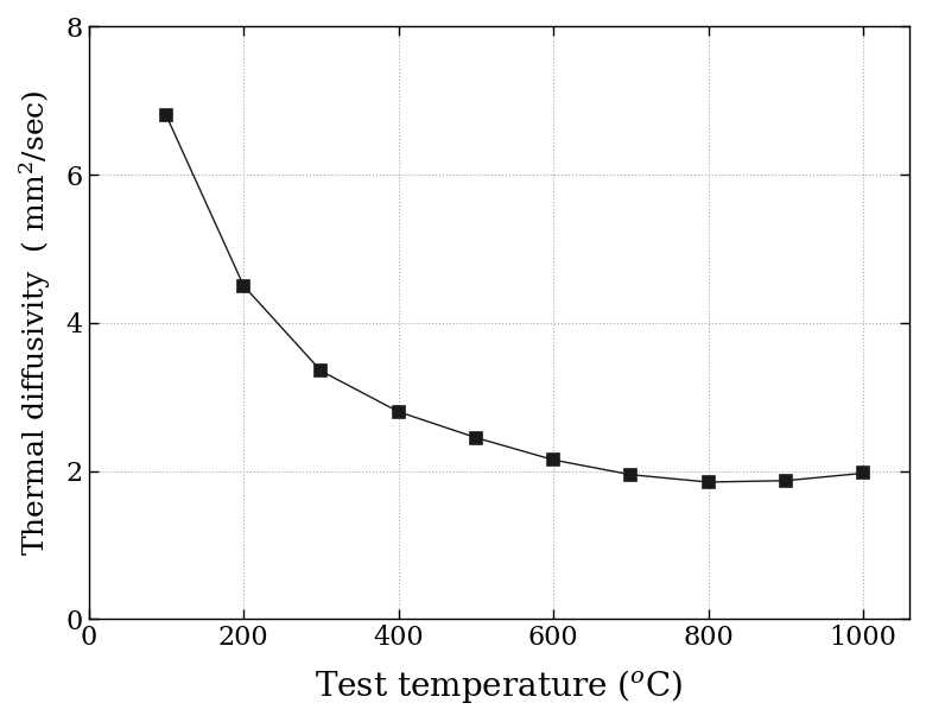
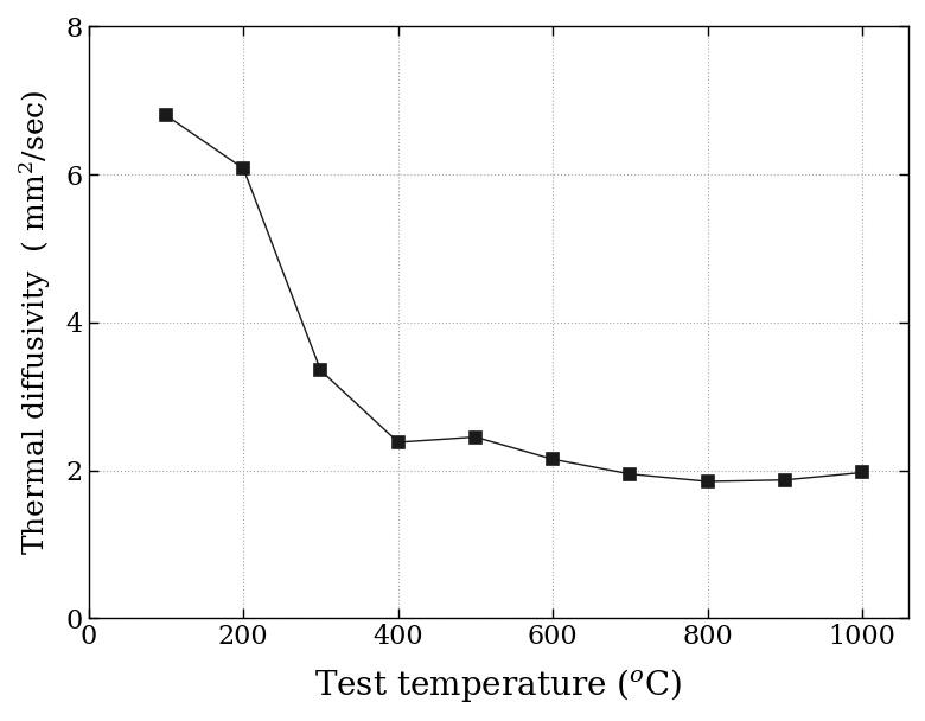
200: 4.50 -> 6.08
400: 2.80 -> 2.38
